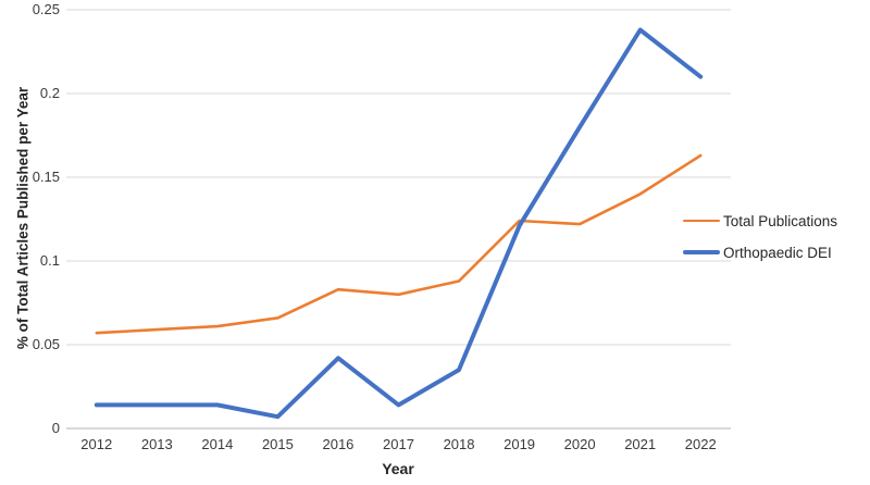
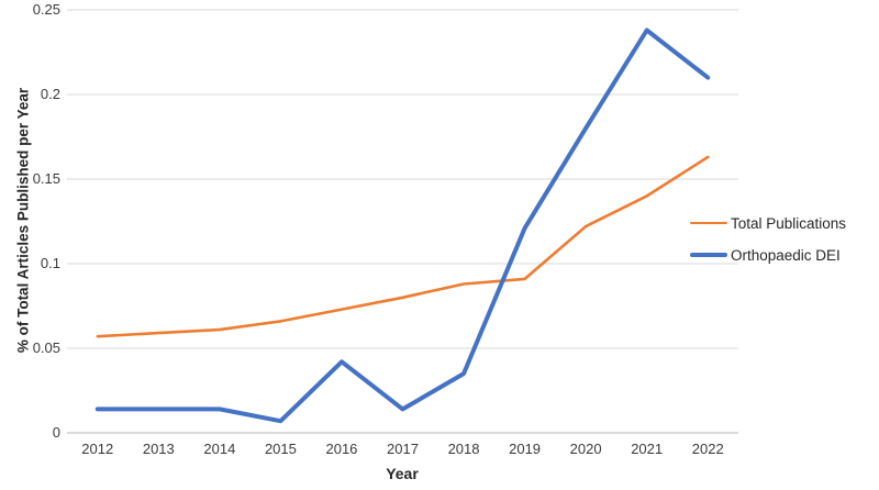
Total Publications/2016: 0.083 -> 0.073
Total Publications/2019: 0.124 -> 0.091
